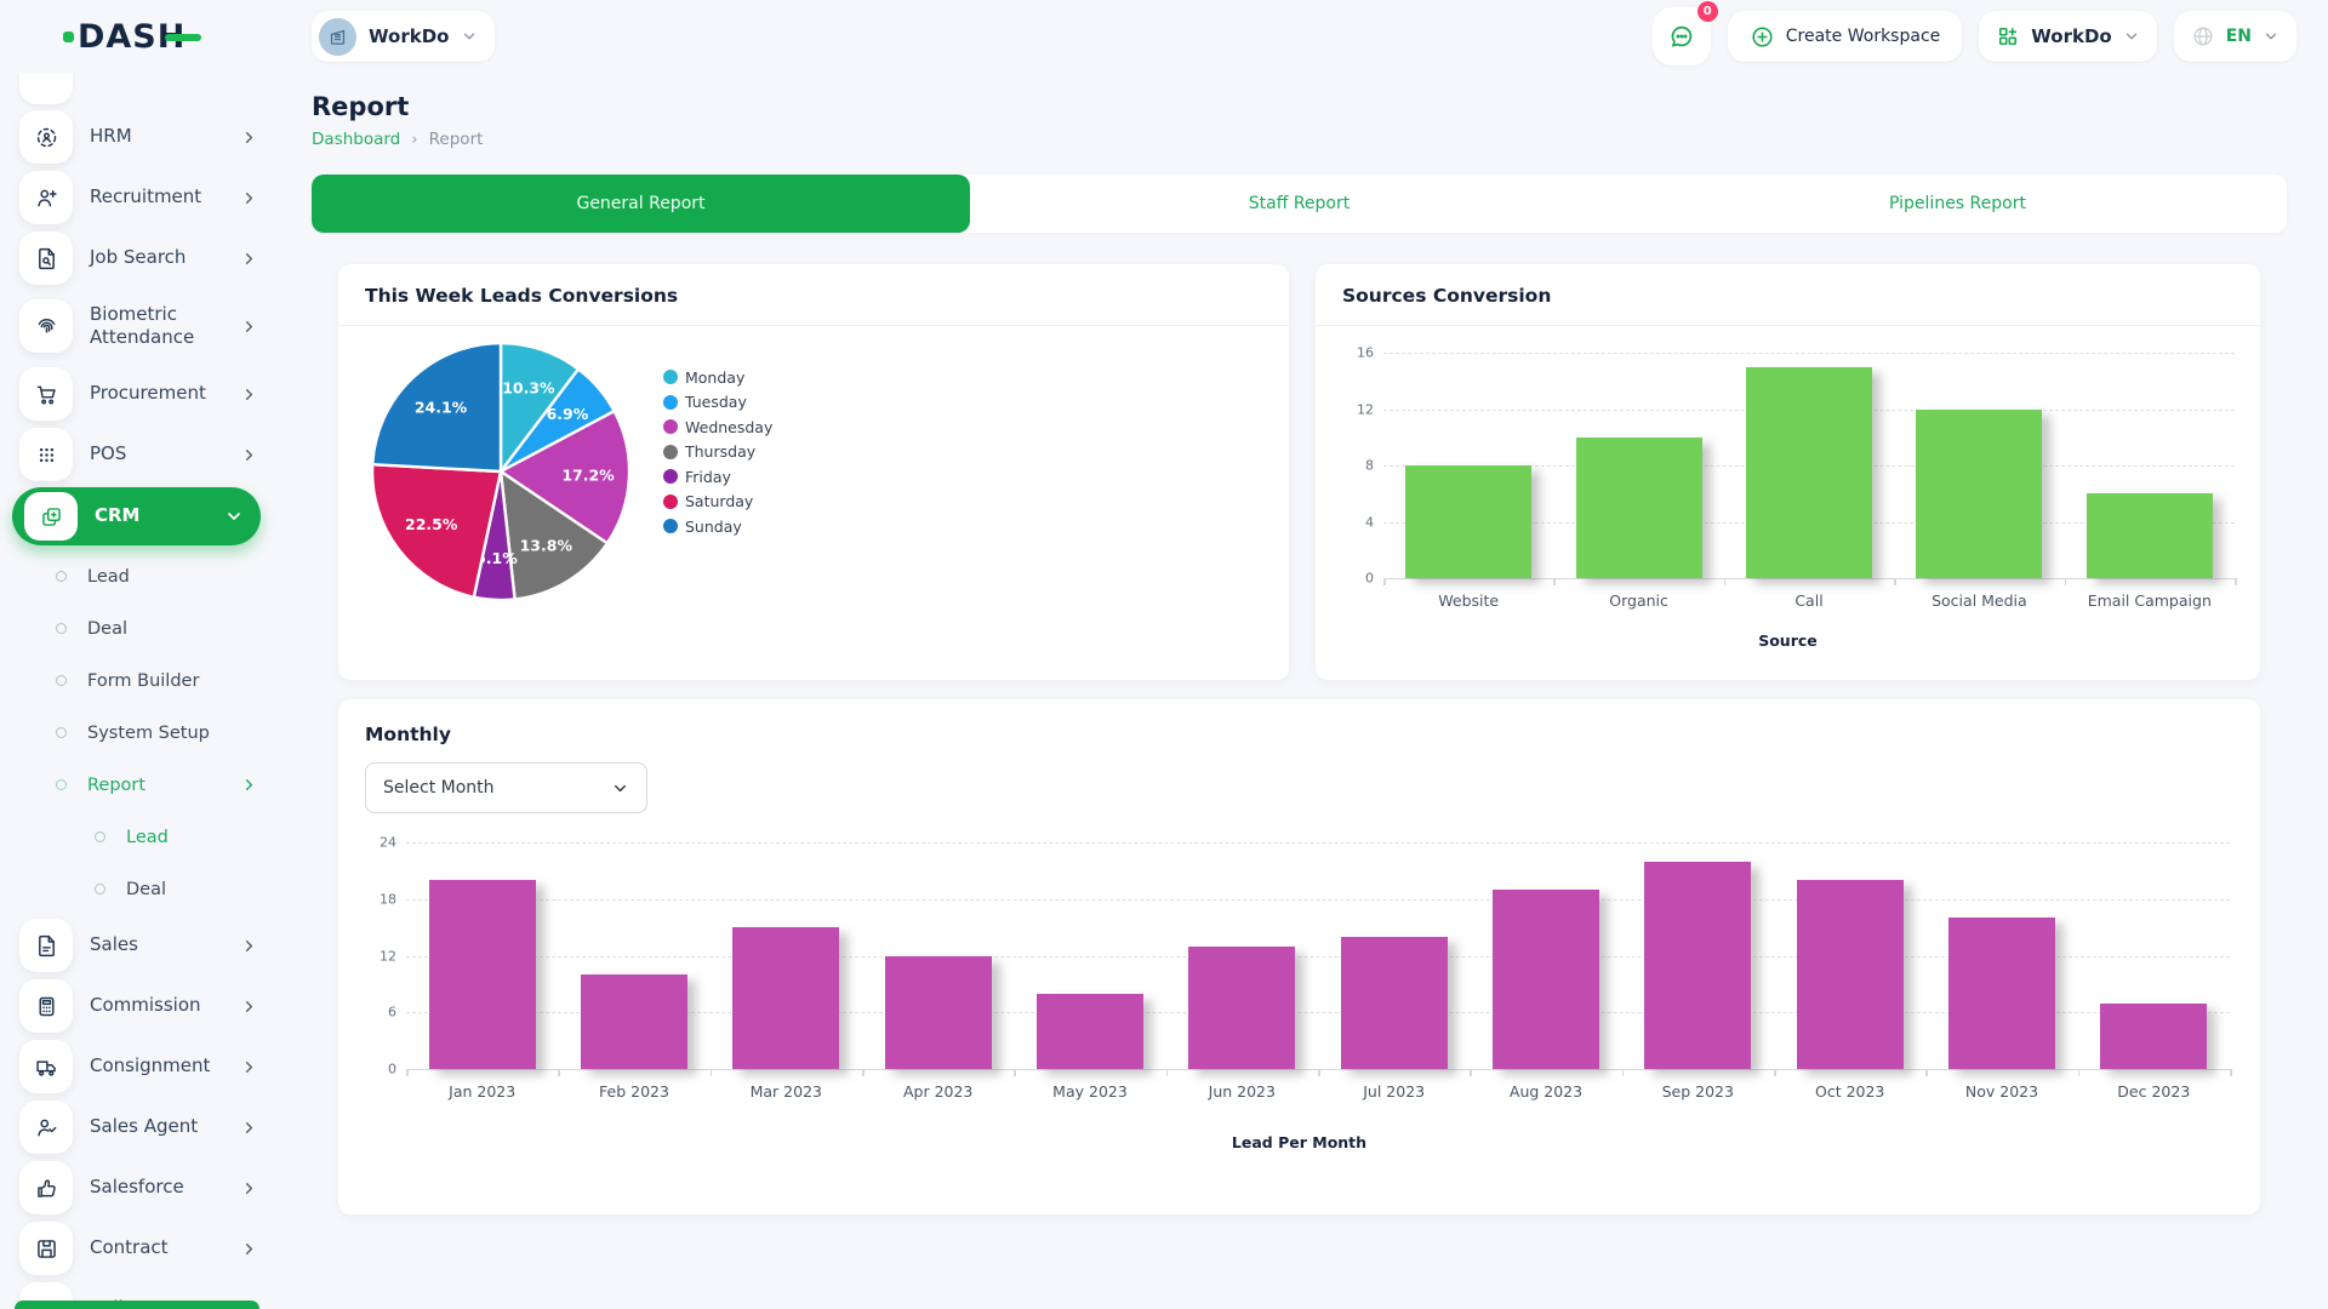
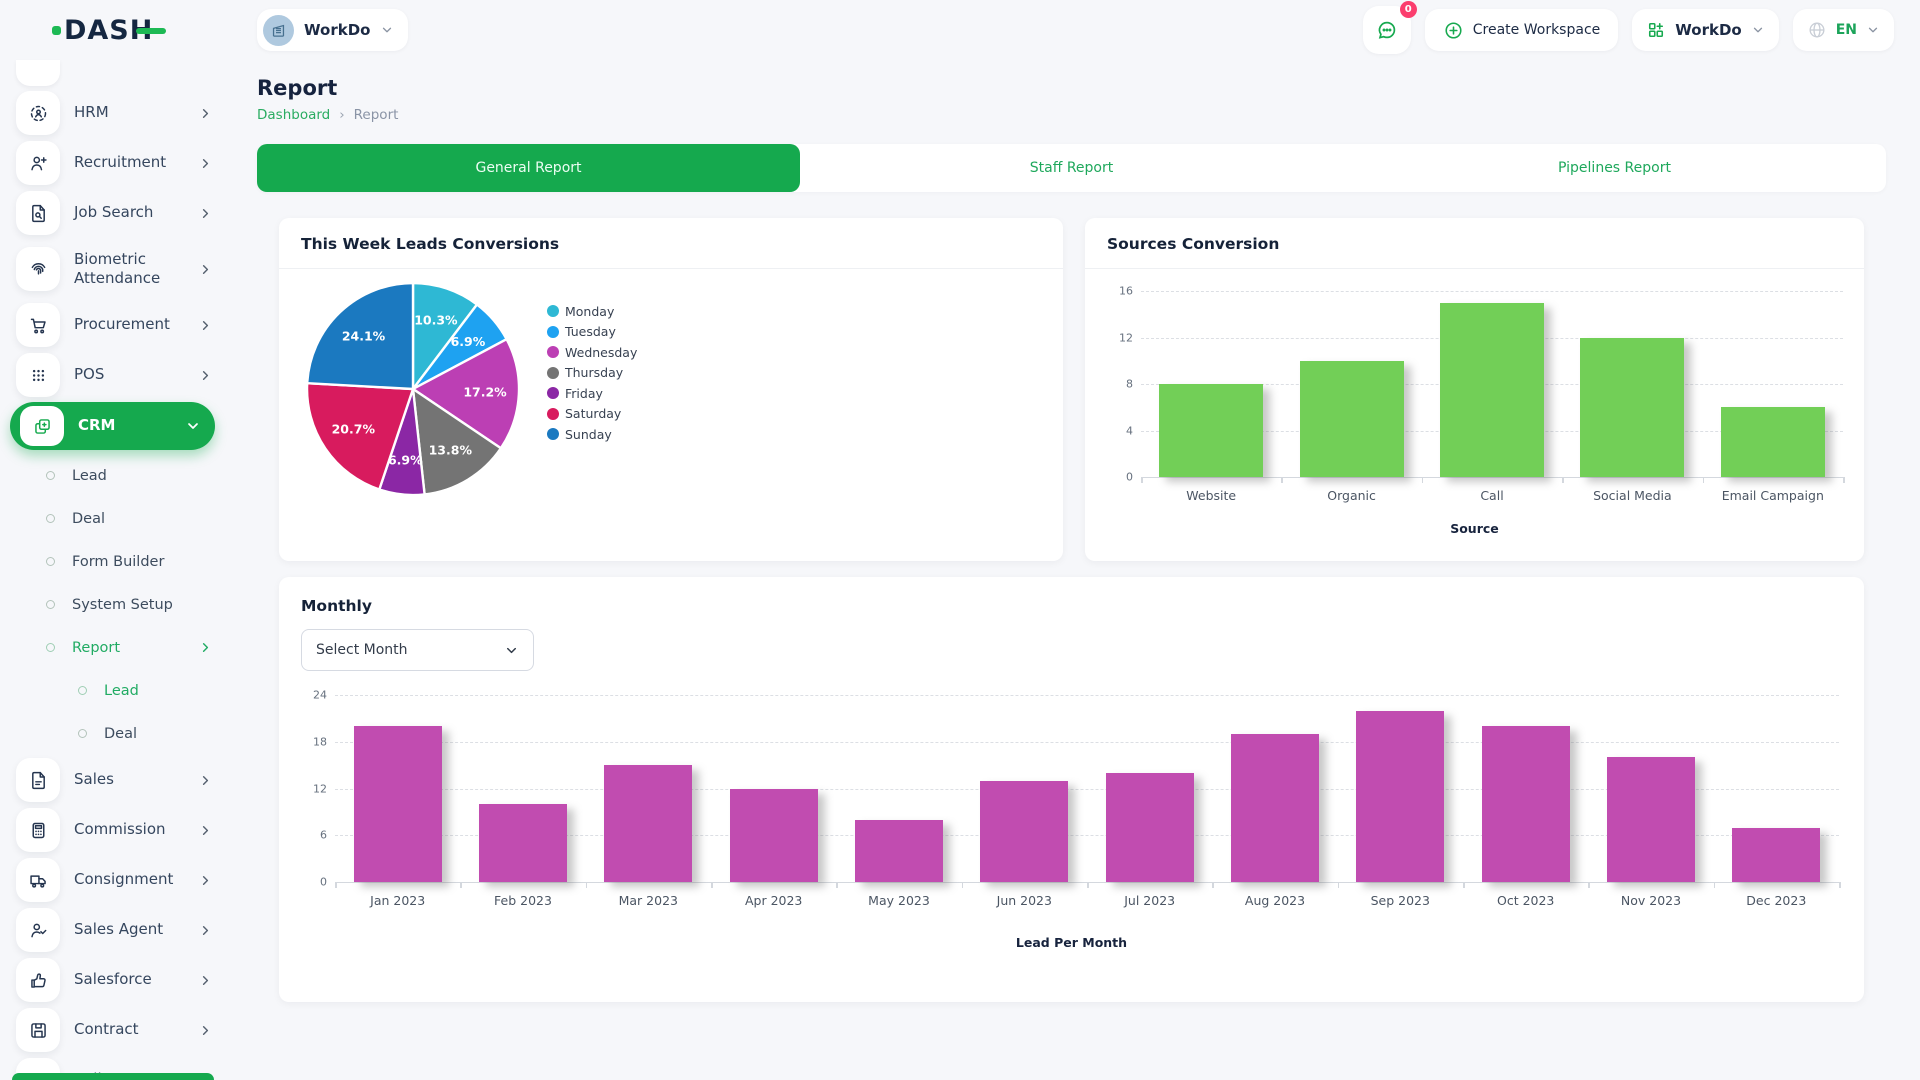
This Week Leads Conversions/Friday: 5.1% -> 6.9%
This Week Leads Conversions/Saturday: 22.5% -> 20.7%
